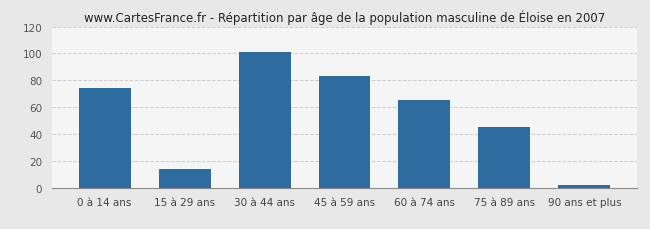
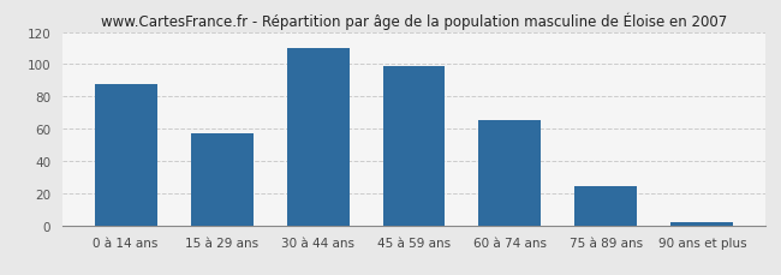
0 à 14 ans: 74 -> 88
15 à 29 ans: 14 -> 57
30 à 44 ans: 101 -> 110
45 à 59 ans: 83 -> 99
75 à 89 ans: 45 -> 24
